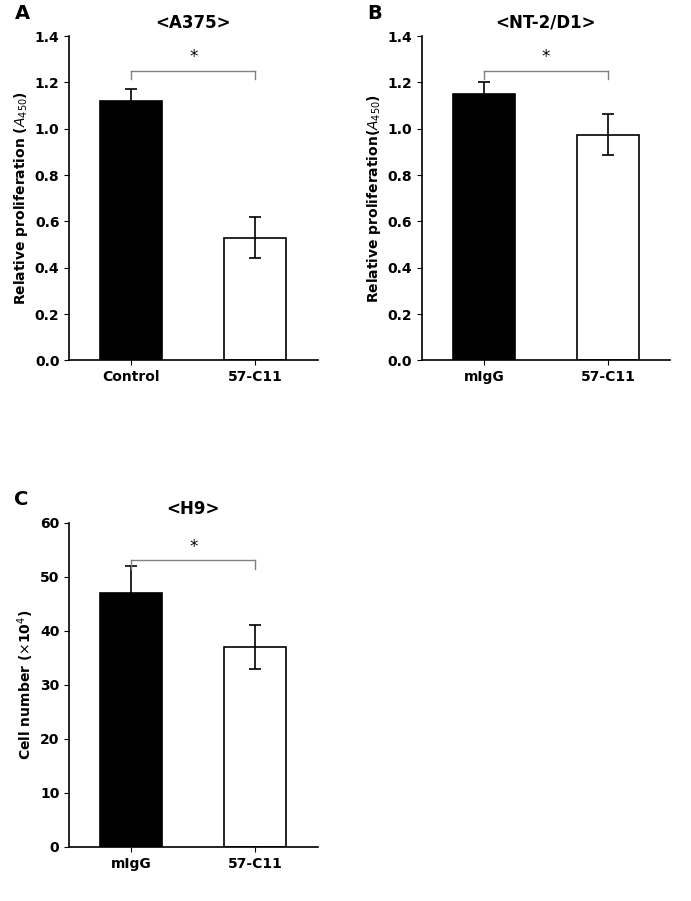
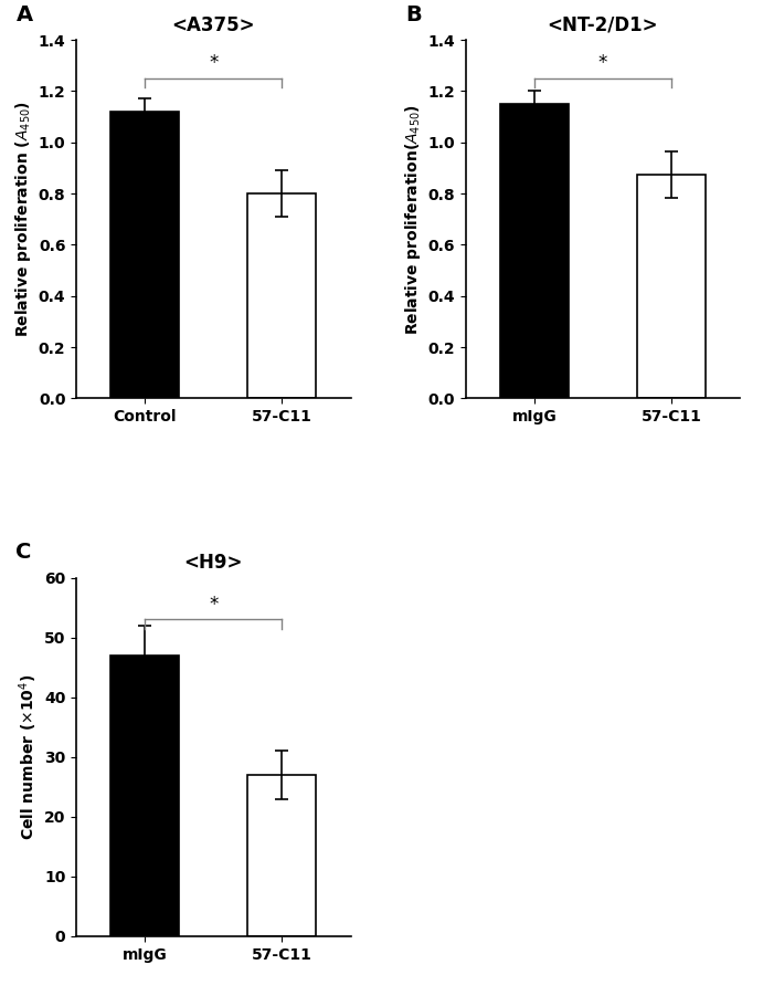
<A375>/57-C11: 0.53 -> 0.80
<NT-2/D1>/57-C11: 0.975 -> 0.875
<H9>/57-C11: 37 -> 27
